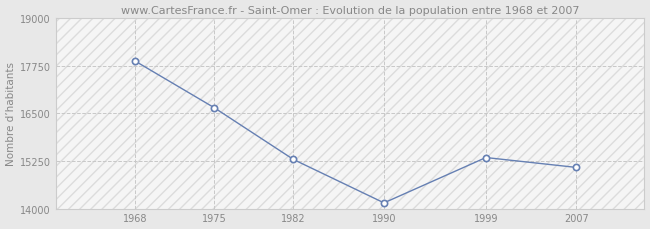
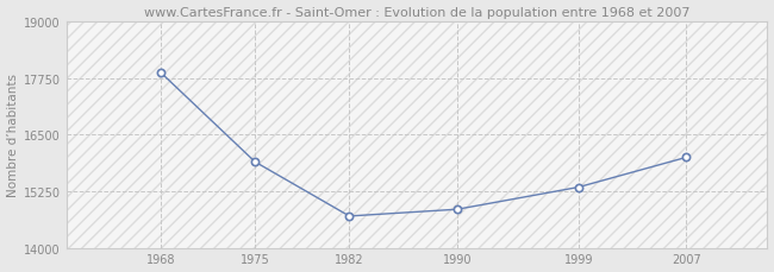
1975: 16650 -> 15900
1982: 15290 -> 14700
1990: 14150 -> 14850
2007: 15080 -> 16000
